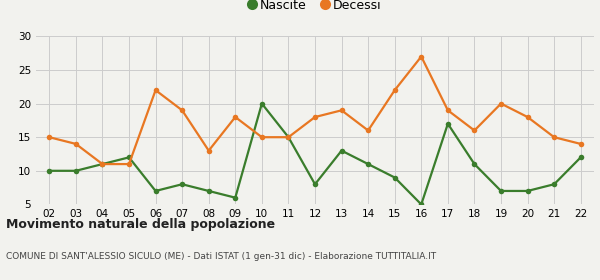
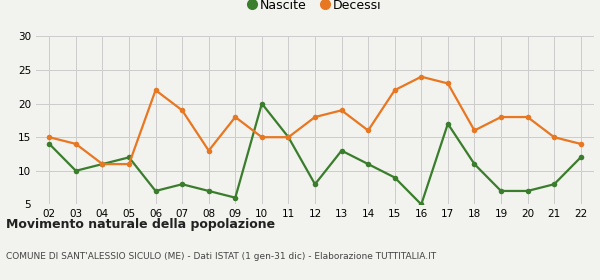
Nascite/02: 10 -> 14
Decessi/16: 27 -> 24
Decessi/17: 19 -> 23
Decessi/19: 20 -> 18
